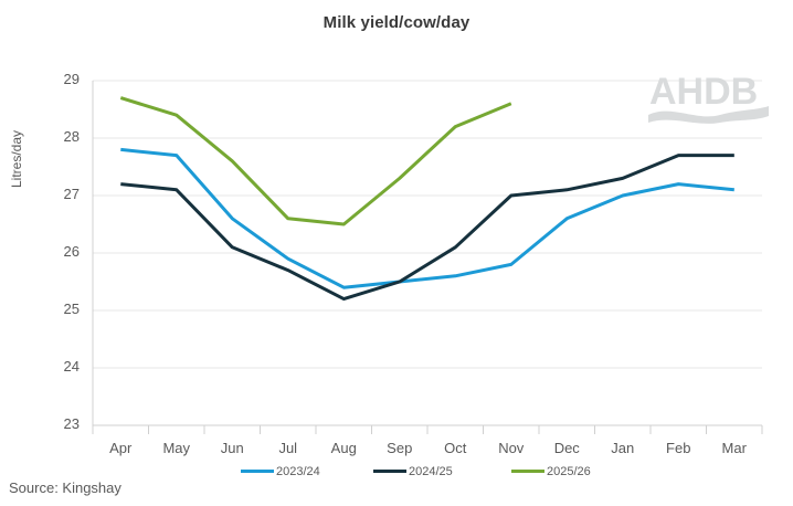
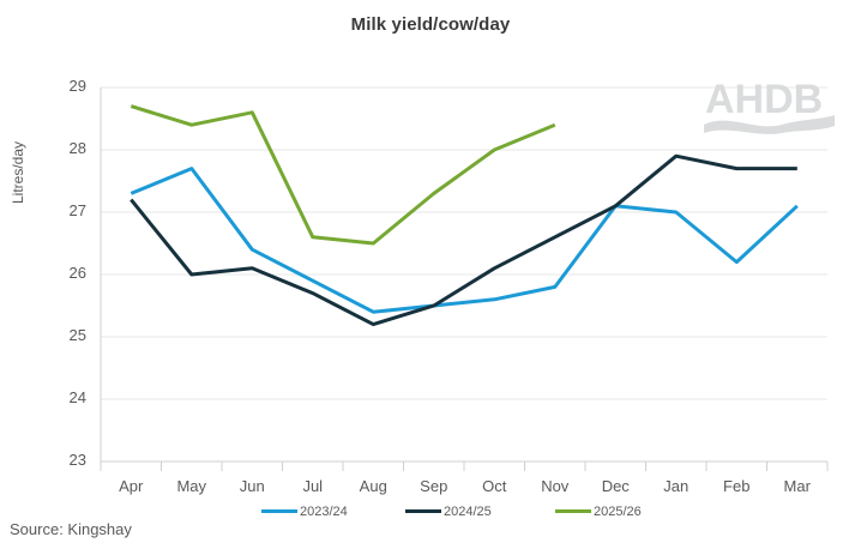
2023/24/Apr: 27.8 -> 27.3
2024/25/May: 27.1 -> 26.0
2023/24/Jun: 26.6 -> 26.4
2025/26/Jun: 27.6 -> 28.6
2025/26/Oct: 28.2 -> 28.0
2024/25/Nov: 27.0 -> 26.6
2025/26/Nov: 28.6 -> 28.4
2023/24/Dec: 26.6 -> 27.1
2024/25/Jan: 27.3 -> 27.9
2023/24/Feb: 27.2 -> 26.2
